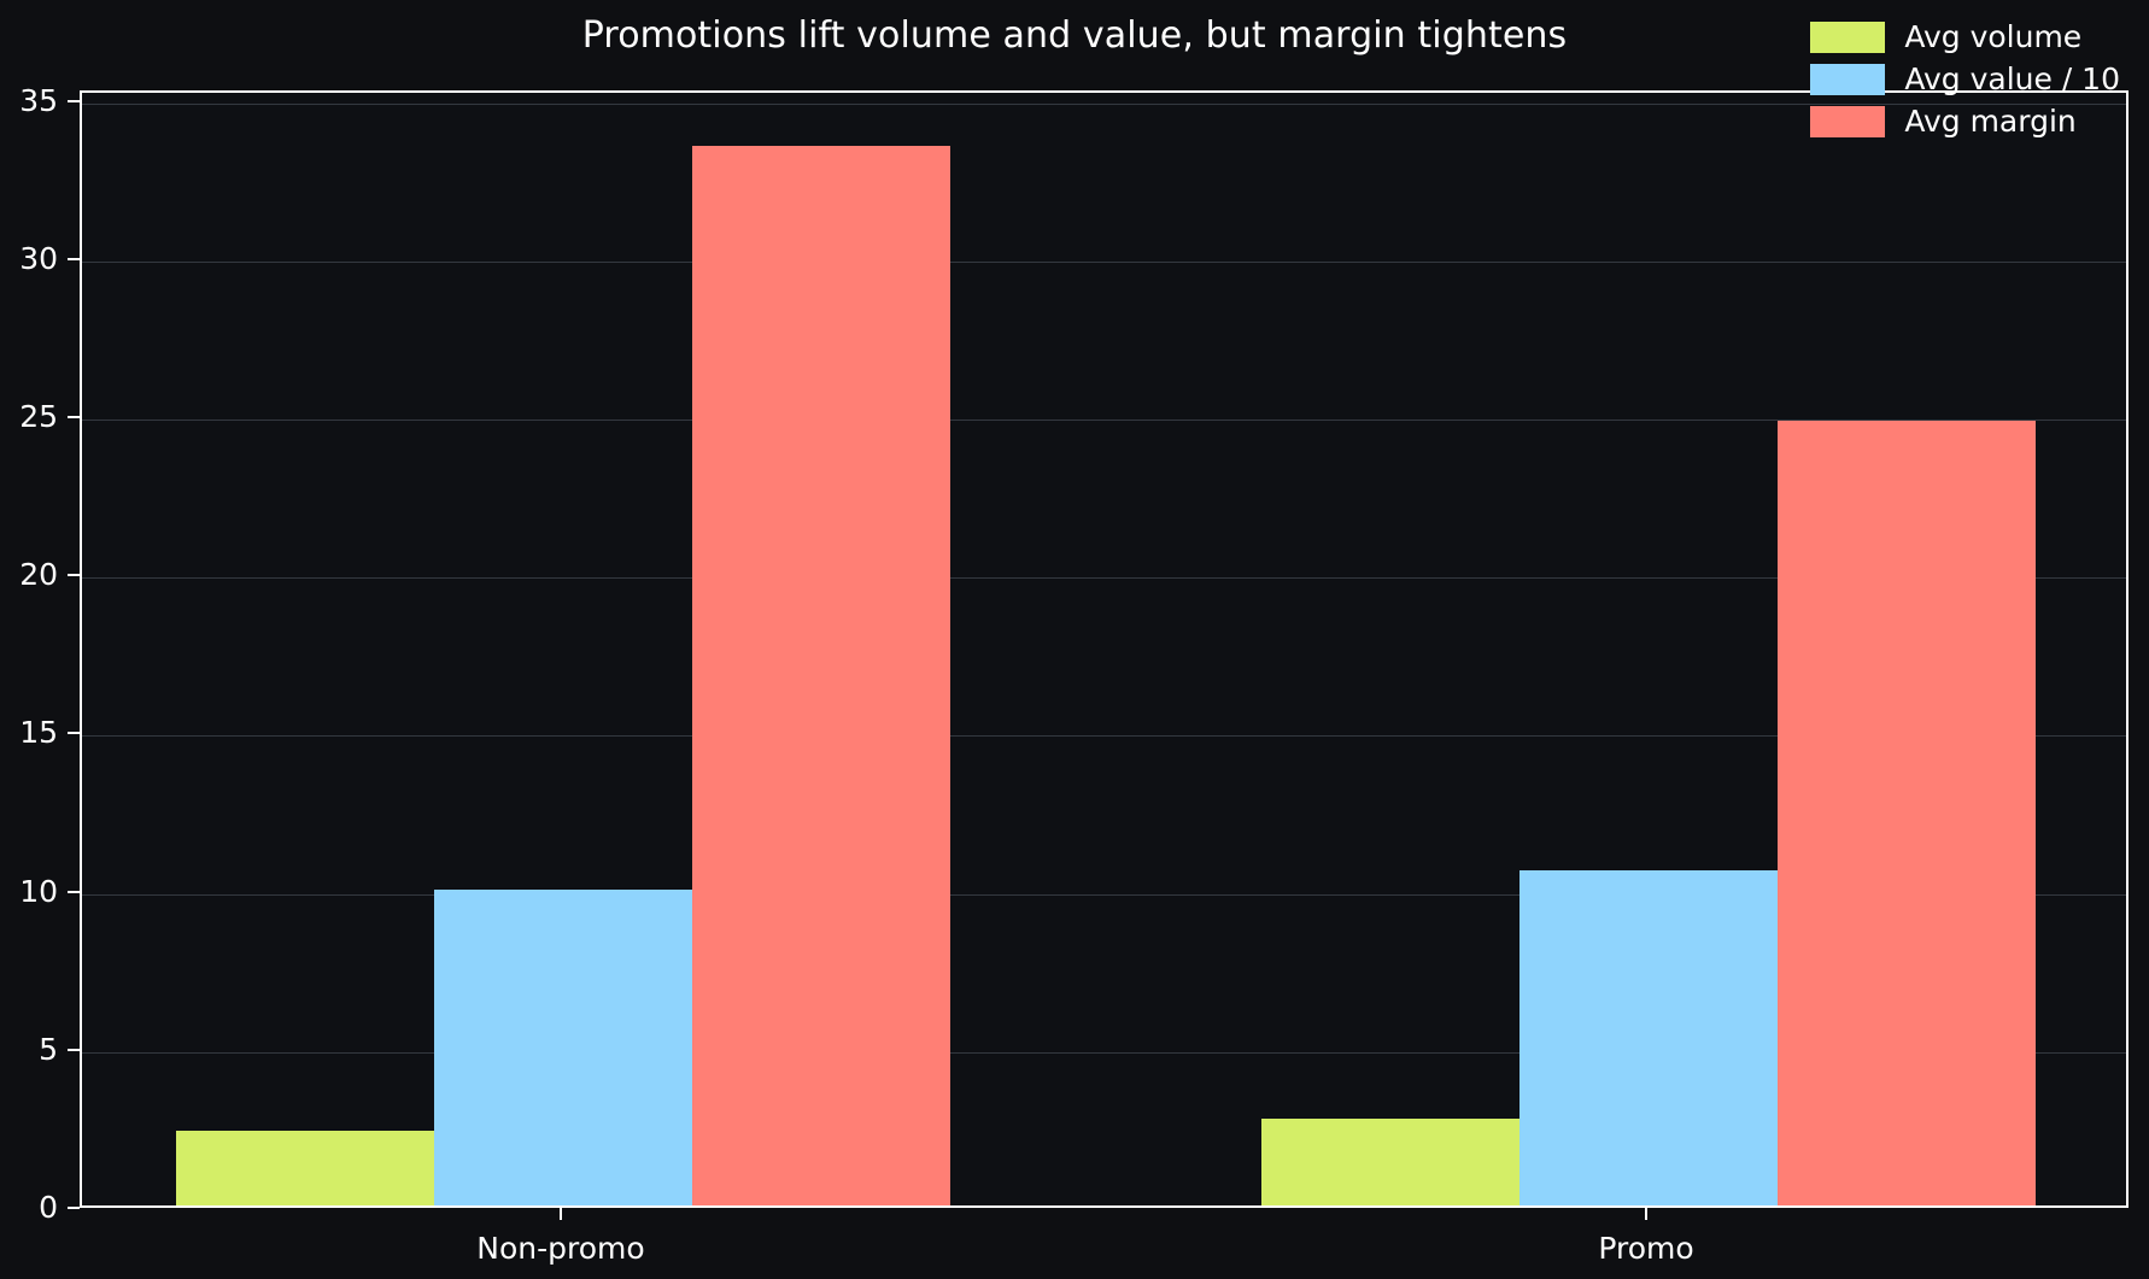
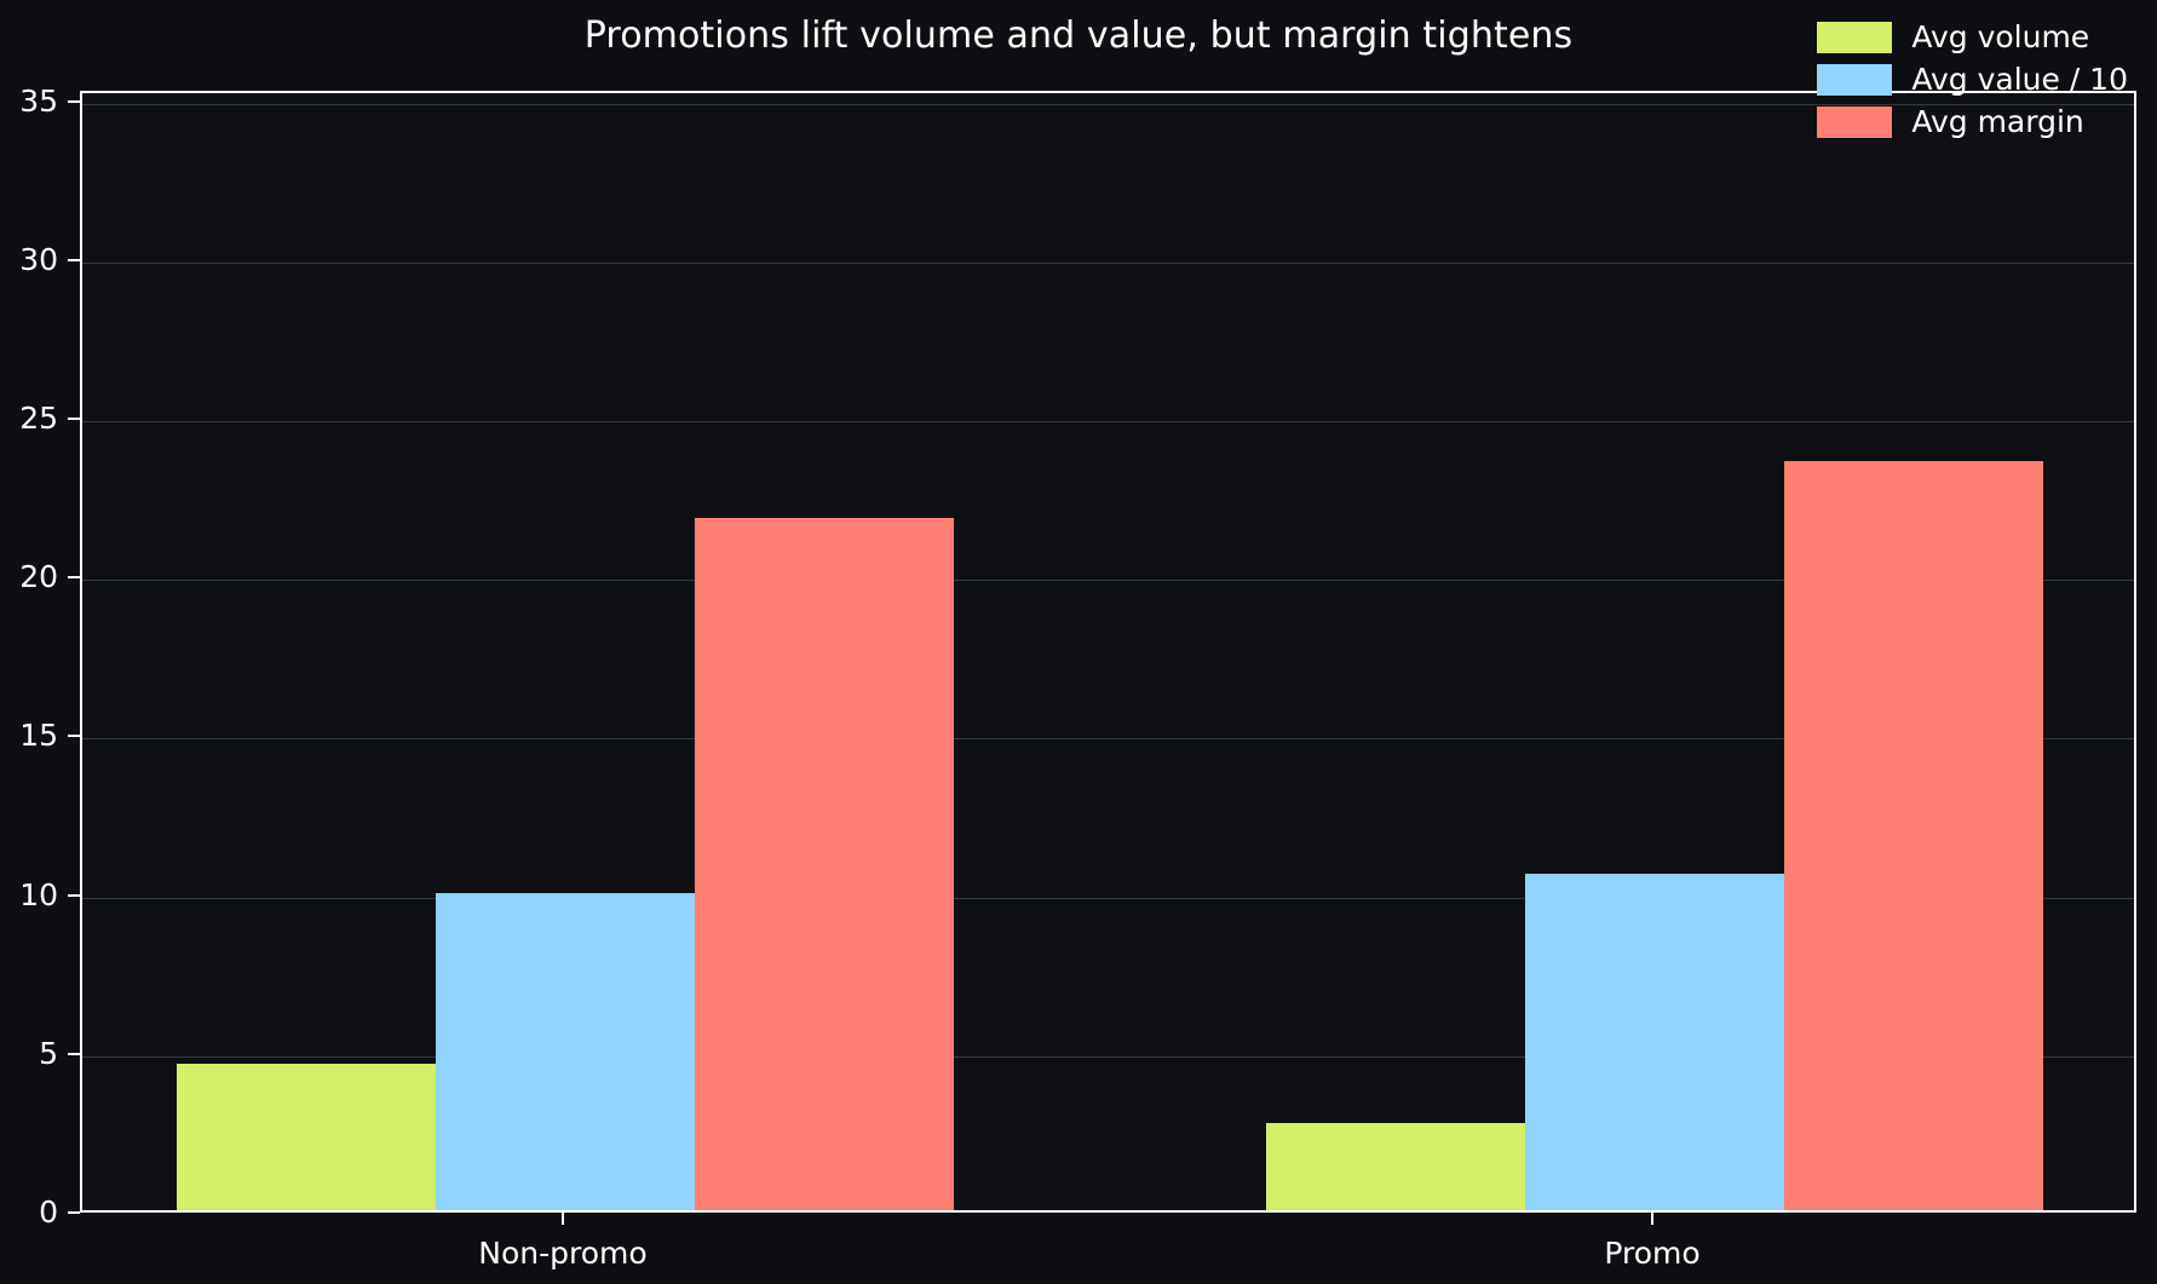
Avg volume/Non-promo: 2.4 -> 4.6
Avg margin/Non-promo: 33.5 -> 21.8
Avg margin/Promo: 24.8 -> 23.6
